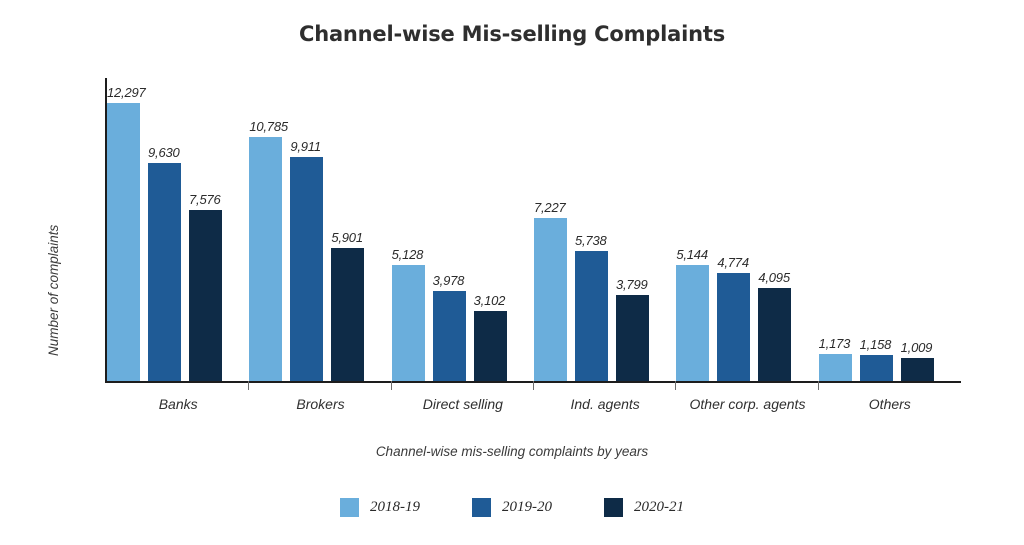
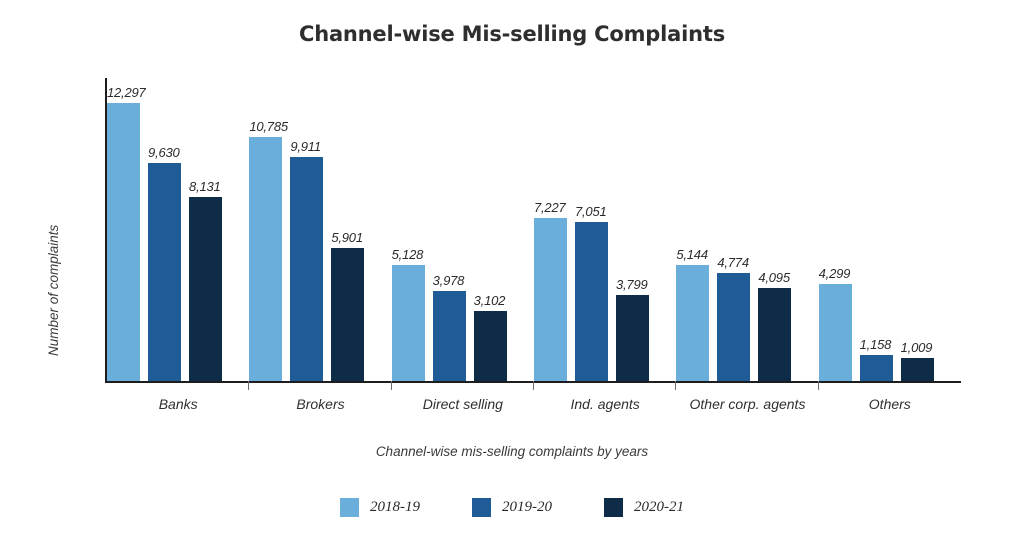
2020-21/Banks: 7,576 -> 8,131
2019-20/Ind. agents: 5,738 -> 7,051
2018-19/Others: 1,173 -> 4,299
